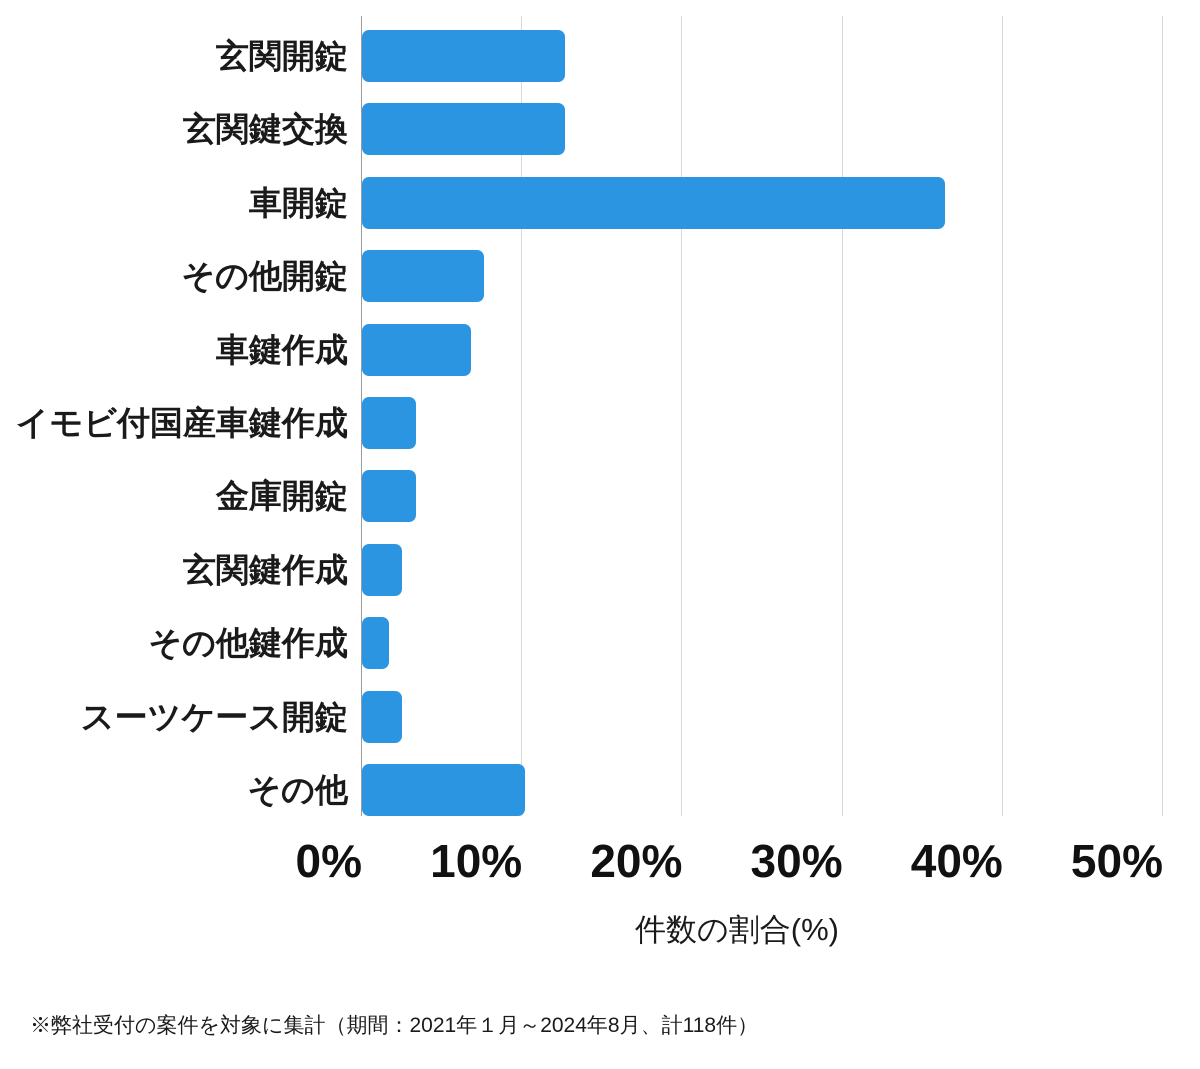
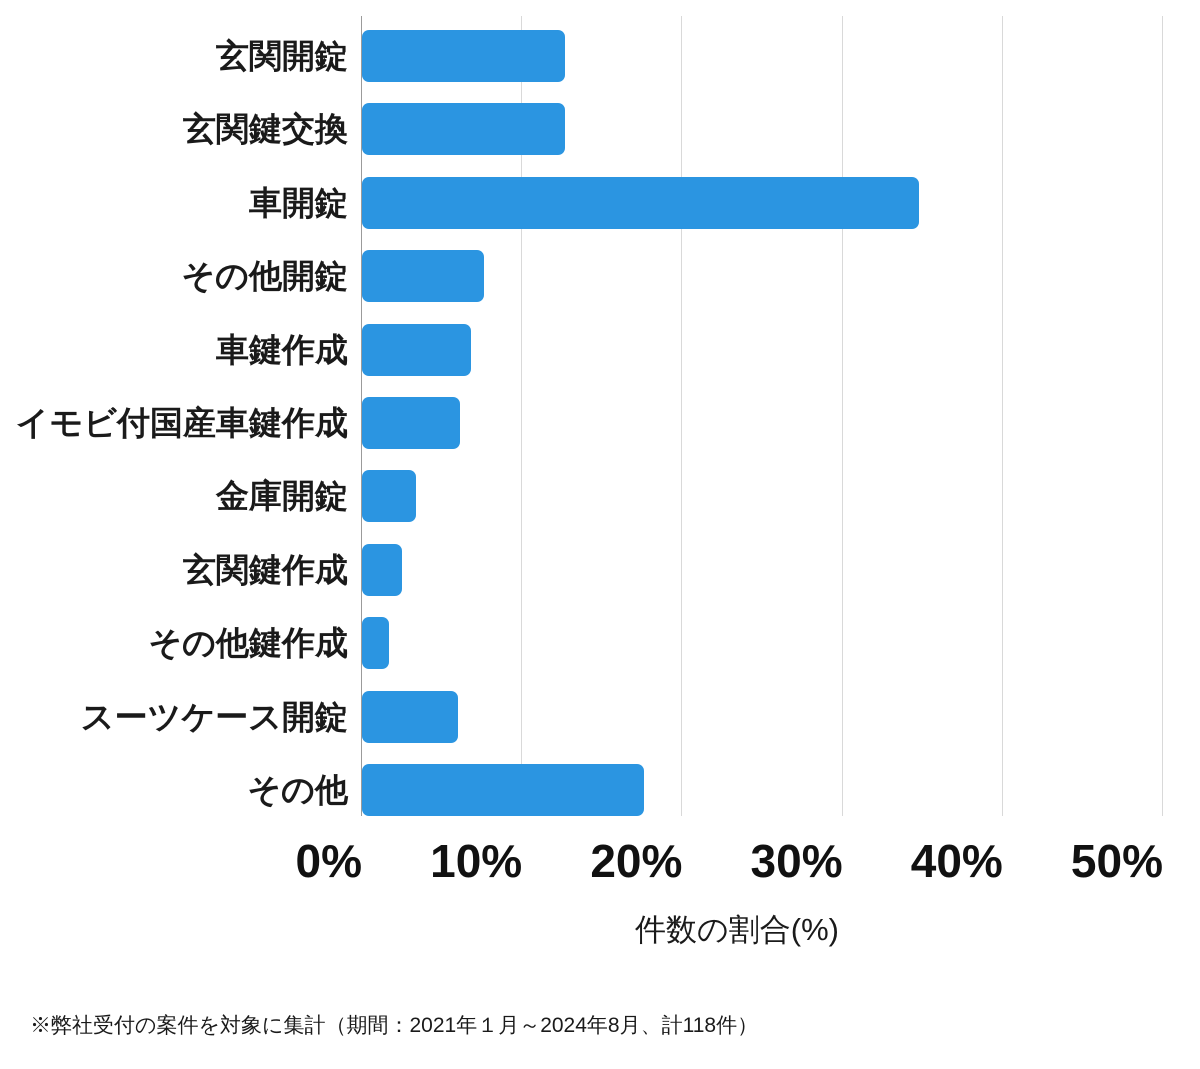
車開錠: 36.4% -> 34.8%
イモビ付国産車鍵作成: 3.4% -> 6.1%
スーツケース開錠: 2.5% -> 6.0%
その他: 10.2% -> 17.6%
